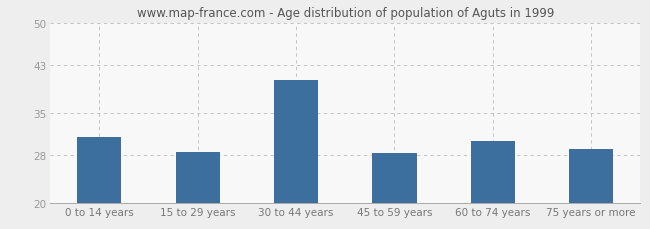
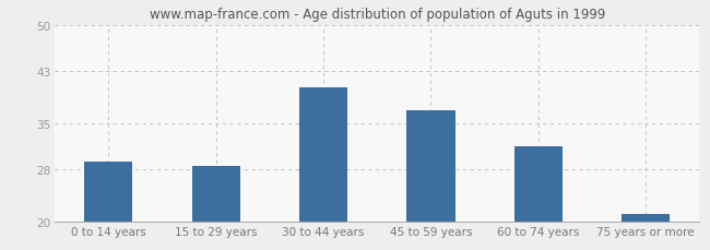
0 to 14 years: 31.0 -> 29.2
45 to 59 years: 28.4 -> 37.0
60 to 74 years: 30.4 -> 31.5
75 years or more: 29.0 -> 21.2
